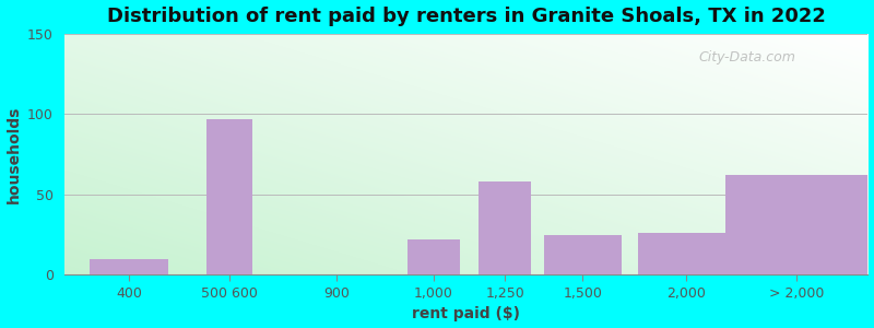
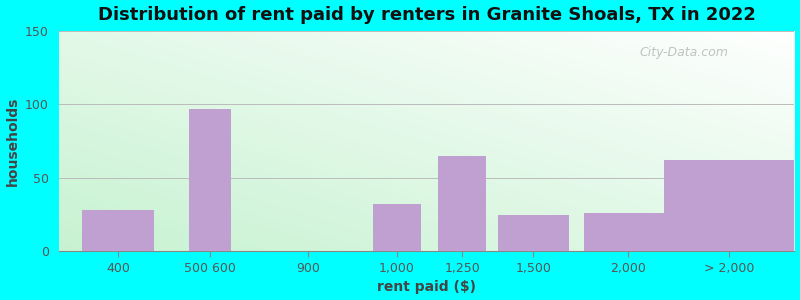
400: 10 -> 28
1,000: 22 -> 32
1,250: 58 -> 65
